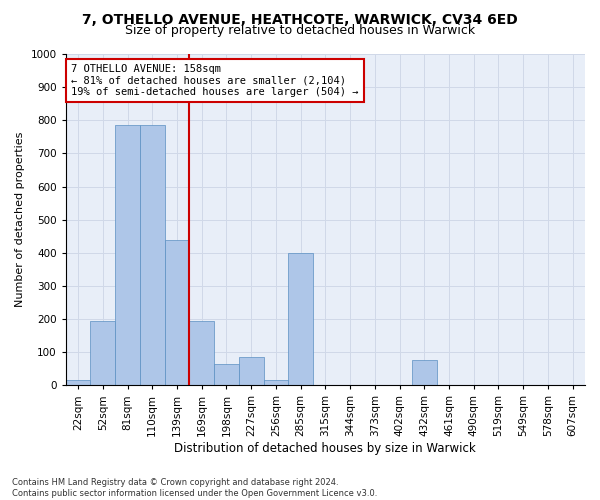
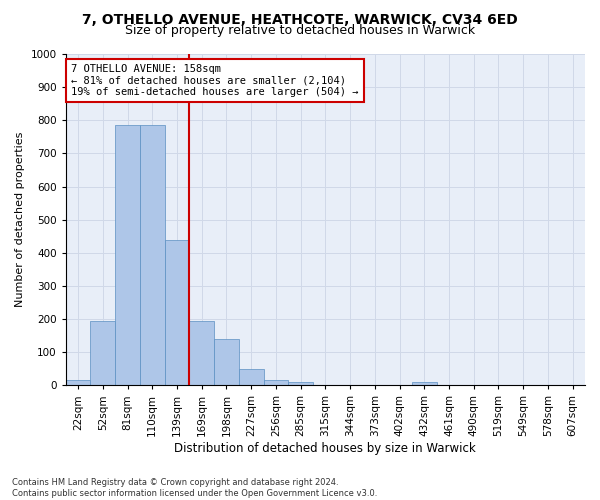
198sqm: 65 -> 140
227sqm: 85 -> 50
285sqm: 400 -> 10
432sqm: 75 -> 10
